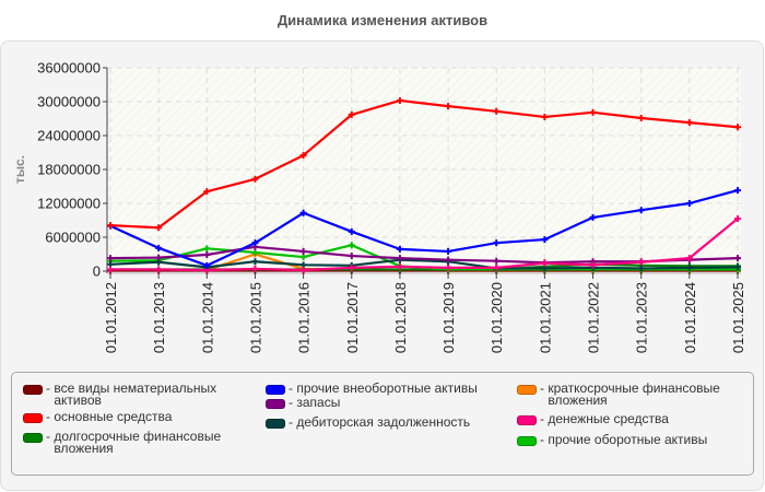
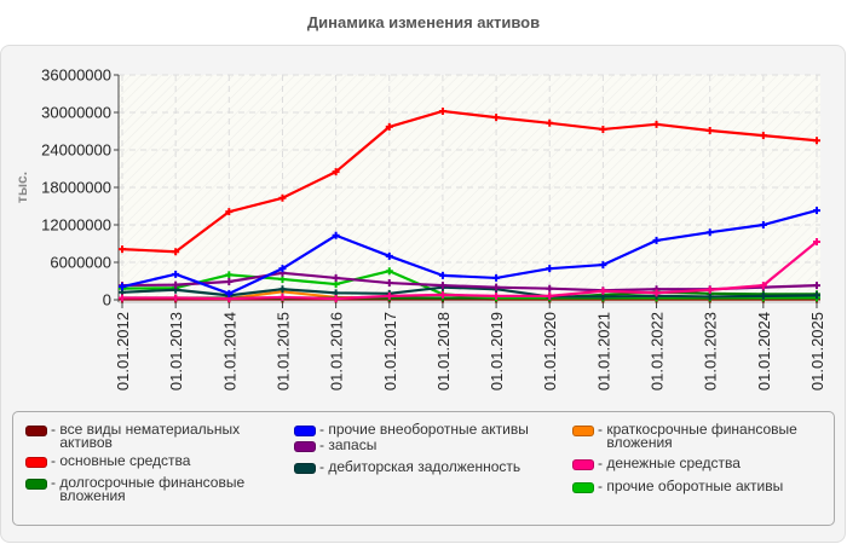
прочие внеоборотные активы/01.01.2012: 8000000 -> 2000000
краткосрочные финансовые вложения/01.01.2015: 3000000 -> 1000000
